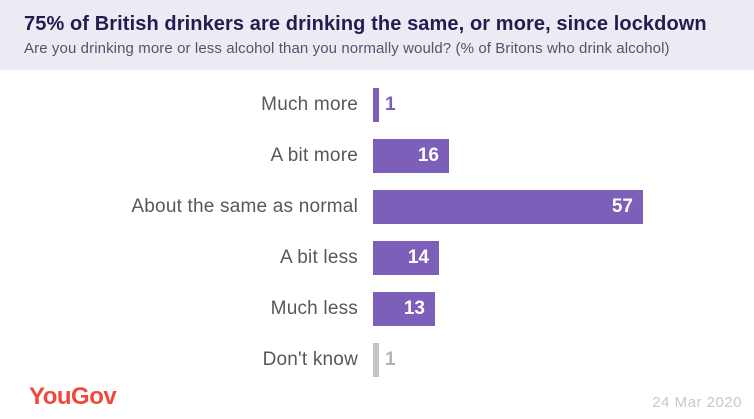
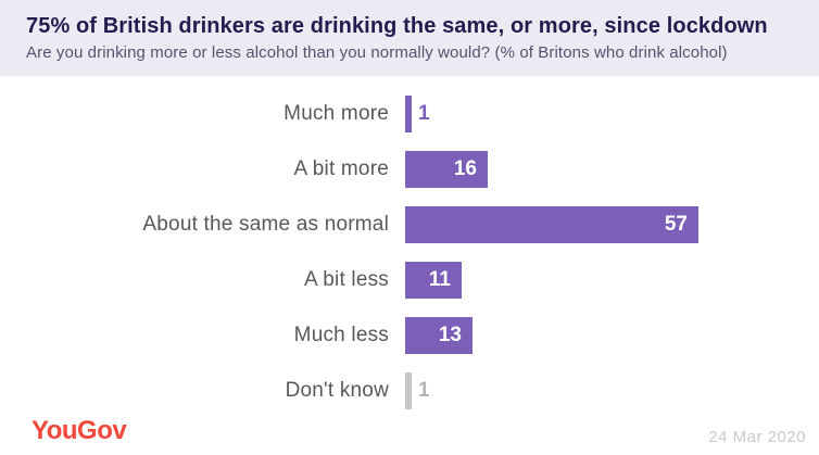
A bit less: 14 -> 11
